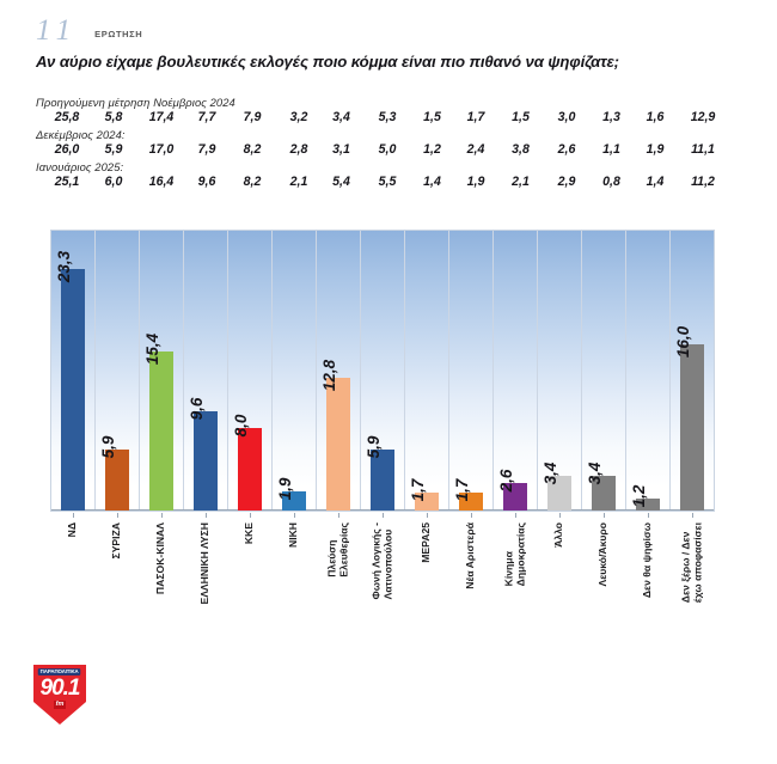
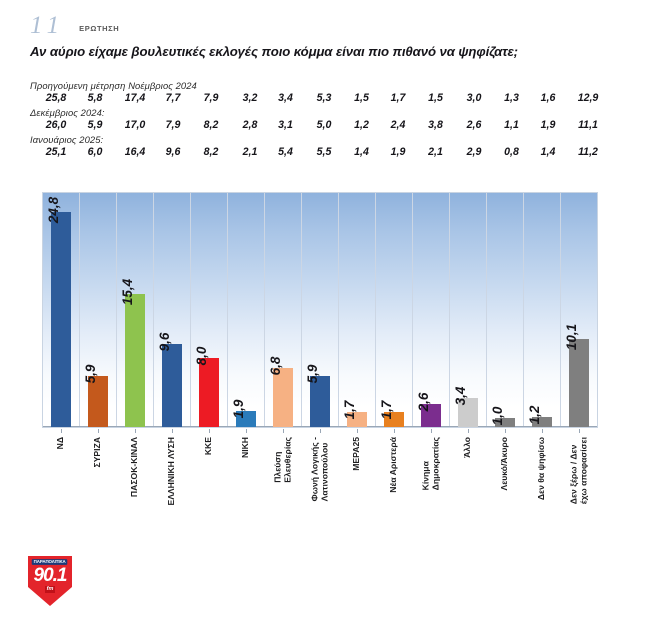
ΝΔ: 23,3 -> 24,8
Πλεύση Ελευθερίας: 12,8 -> 6,8
Λευκό/Άκυρο: 3,4 -> 1,0
Δεν ξέρω / Δεν έχω αποφασίσει: 16,0 -> 10,1
